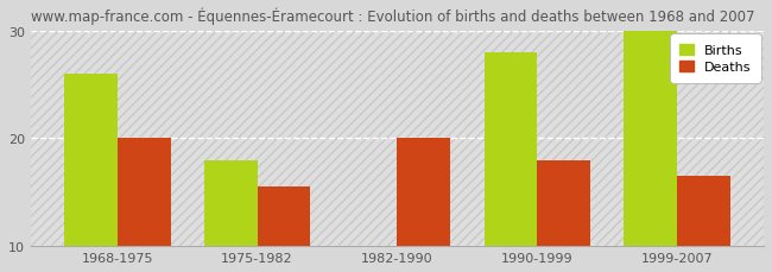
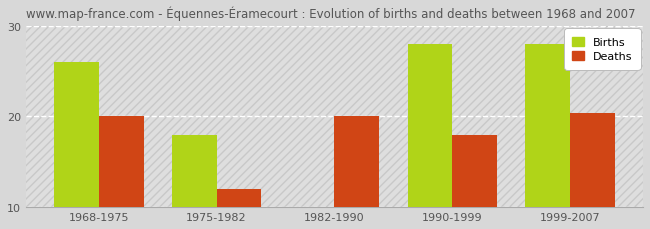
Deaths/1975-1982: 15.5 -> 12.0
Births/1999-2007: 30 -> 28
Deaths/1999-2007: 16.5 -> 20.4
